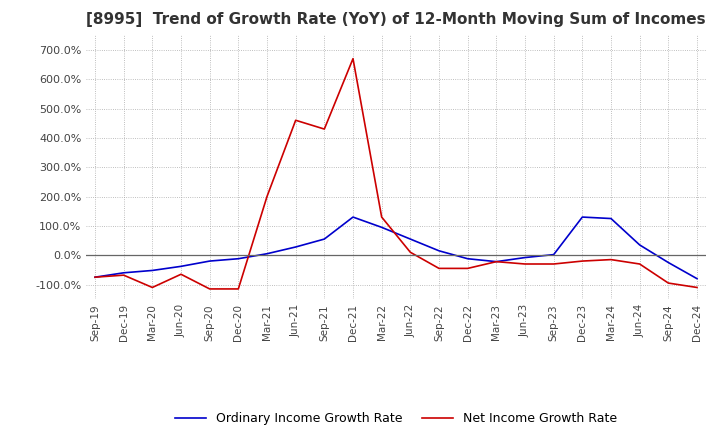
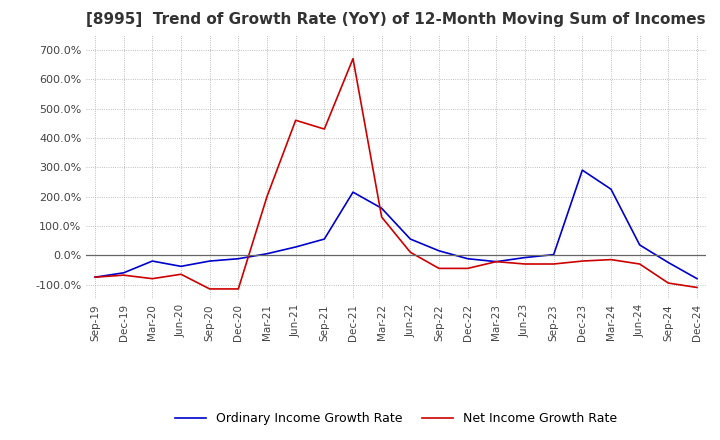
Ordinary Income Growth Rate/Mar-20: -52% -> -20%
Net Income Growth Rate/Mar-20: -110% -> -80%
Ordinary Income Growth Rate/Dec-21: 130% -> 215%
Ordinary Income Growth Rate/Mar-22: 95% -> 160%
Ordinary Income Growth Rate/Dec-23: 130% -> 290%
Ordinary Income Growth Rate/Mar-24: 125% -> 225%
